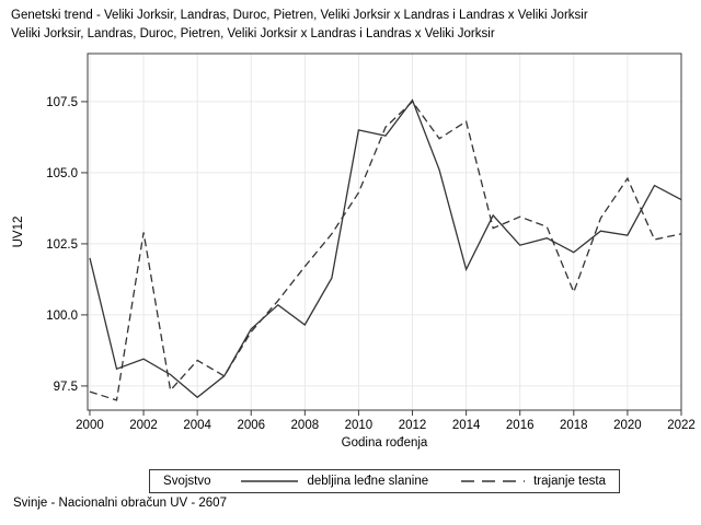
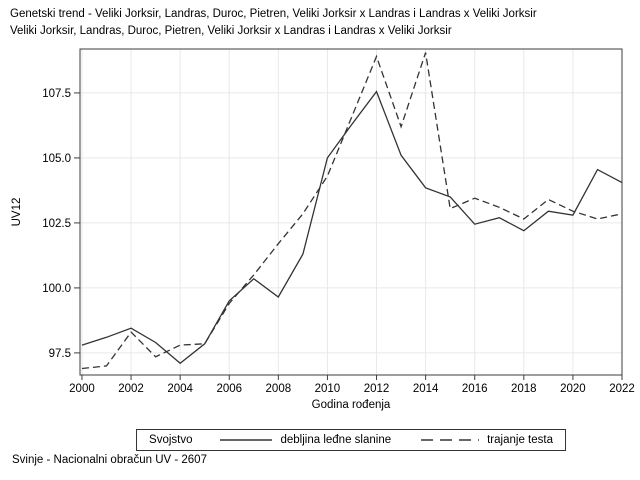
debljina leđne slanine/2000: 102.0 -> 97.8
trajanje testa/2000: 97.3 -> 96.9
trajanje testa/2002: 102.9 -> 98.3
trajanje testa/2004: 98.4 -> 97.8
debljina leđne slanine/2010: 106.5 -> 105.0
trajanje testa/2012: 107.5 -> 108.9
debljina leđne slanine/2014: 101.6 -> 103.8
trajanje testa/2014: 106.8 -> 109.0
trajanje testa/2018: 100.8 -> 102.7
trajanje testa/2020: 104.8 -> 103.0
